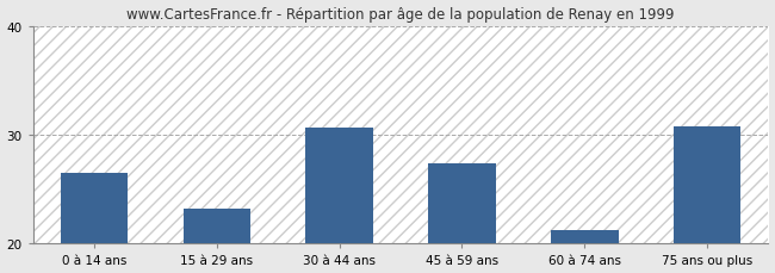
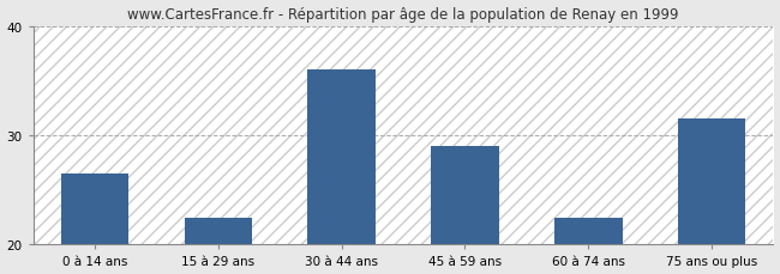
15 à 29 ans: 23.2 -> 22.5
30 à 44 ans: 30.6 -> 36.0
45 à 59 ans: 27.4 -> 29.0
60 à 74 ans: 21.2 -> 22.5
75 ans ou plus: 30.8 -> 31.5
